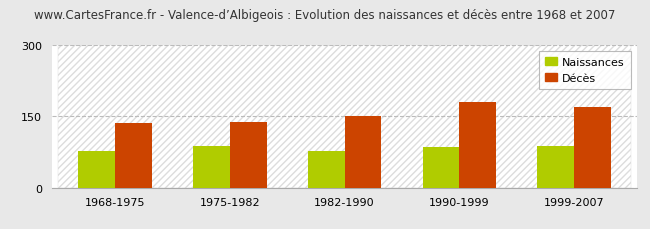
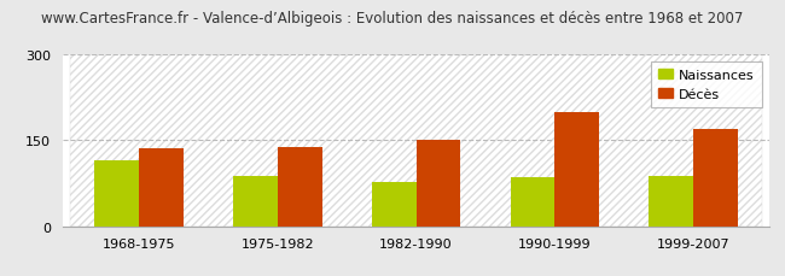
Naissances/1968-1975: 78 -> 115
Décès/1990-1999: 181 -> 200
